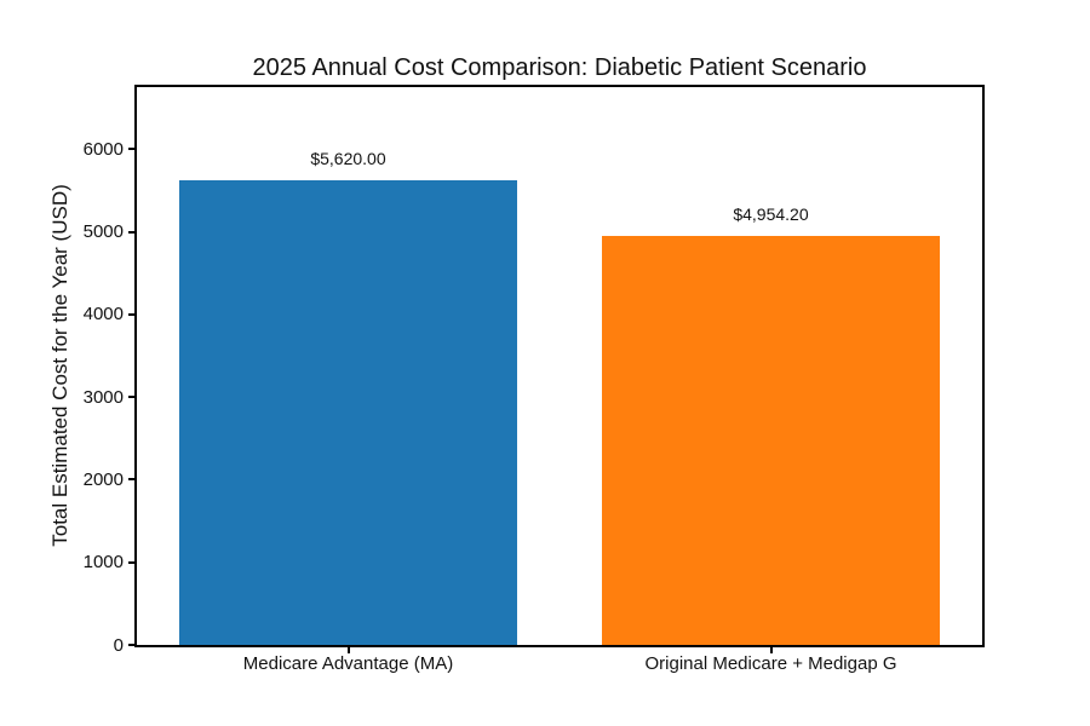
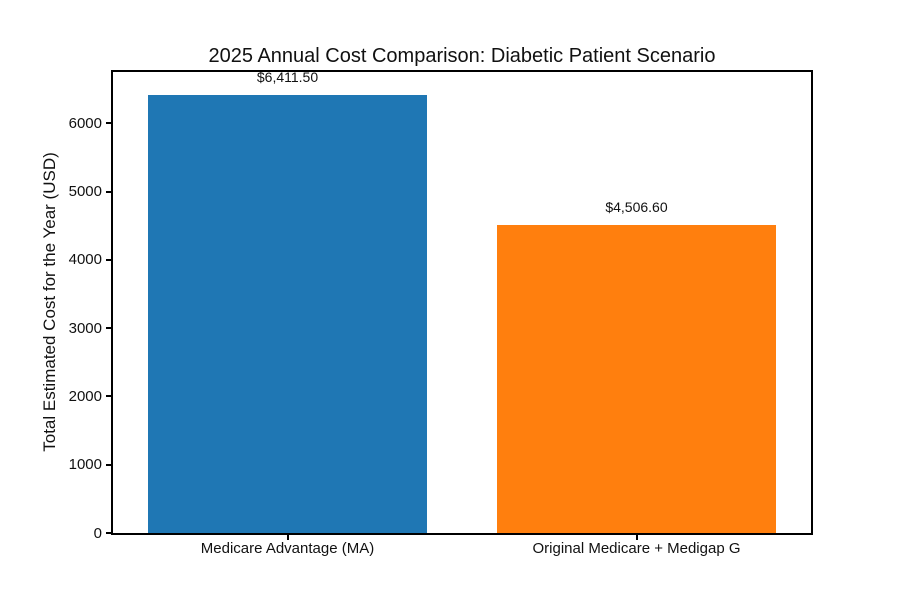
Medicare Advantage (MA): $5,620.00 -> $6,411.50
Original Medicare + Medigap G: $4,954.20 -> $4,506.60
